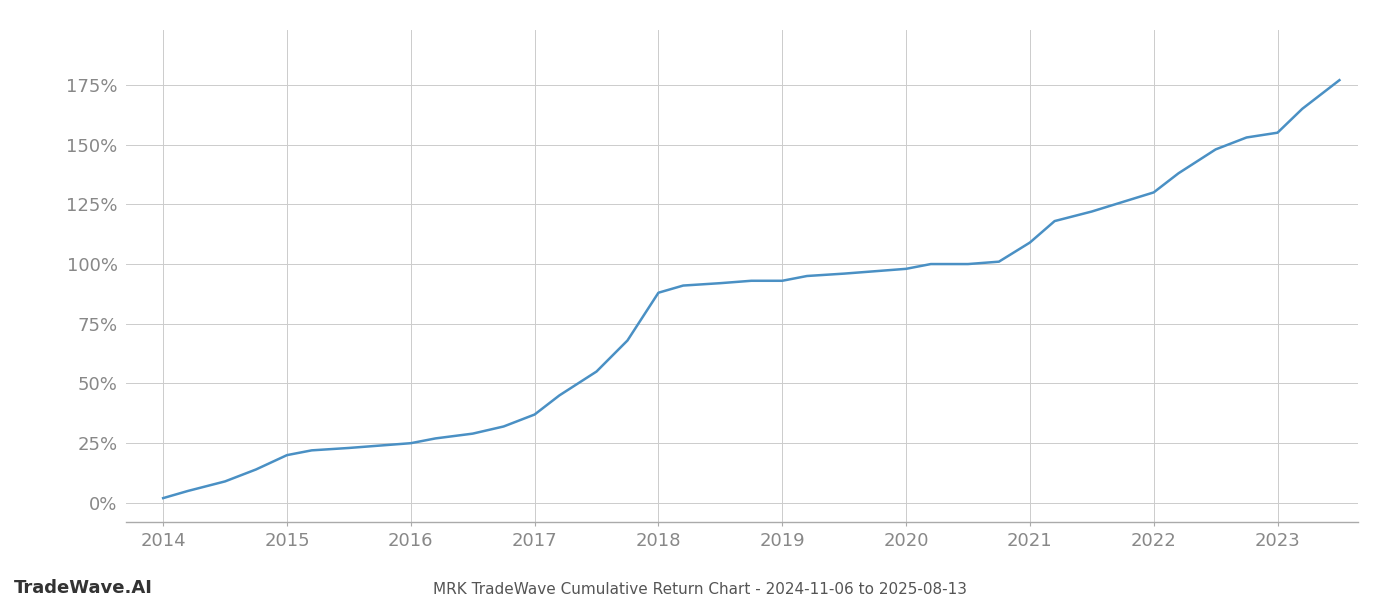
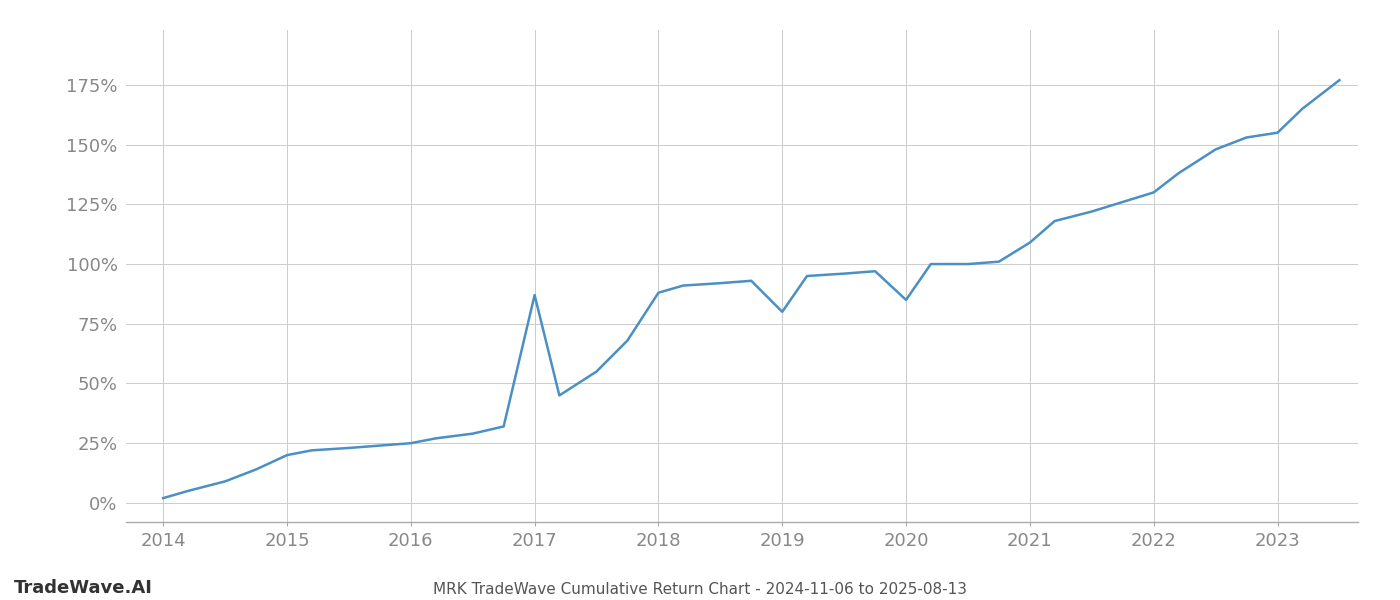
2017: 37% -> 87%
2019: 93% -> 80%
2020: 98% -> 85%
